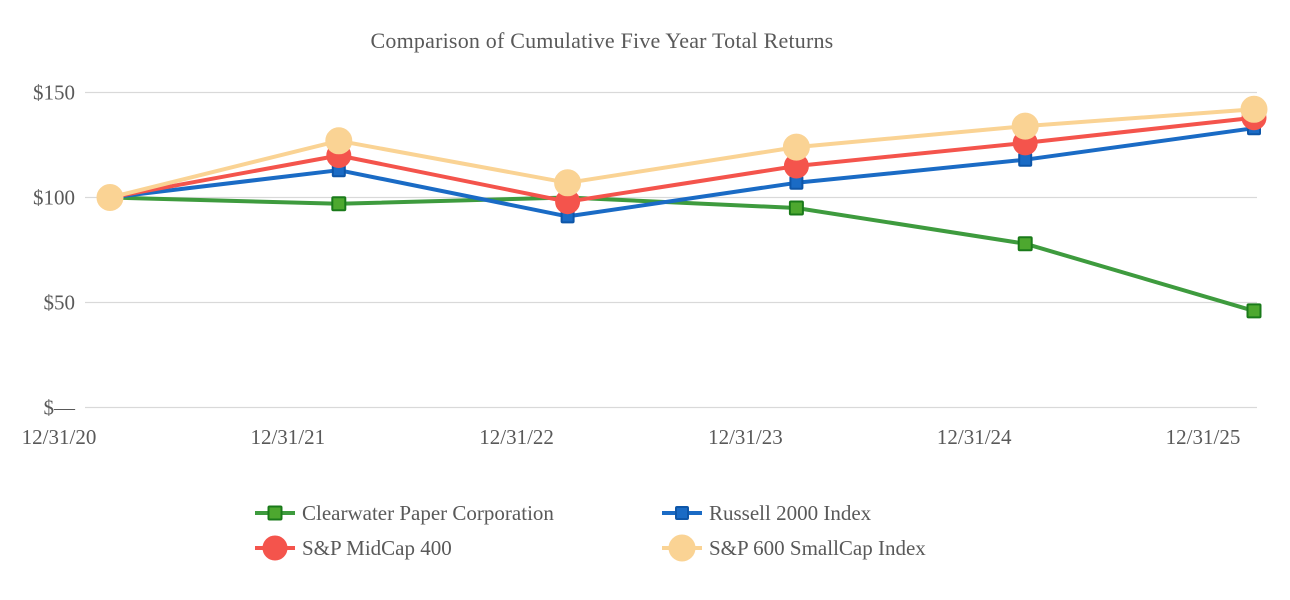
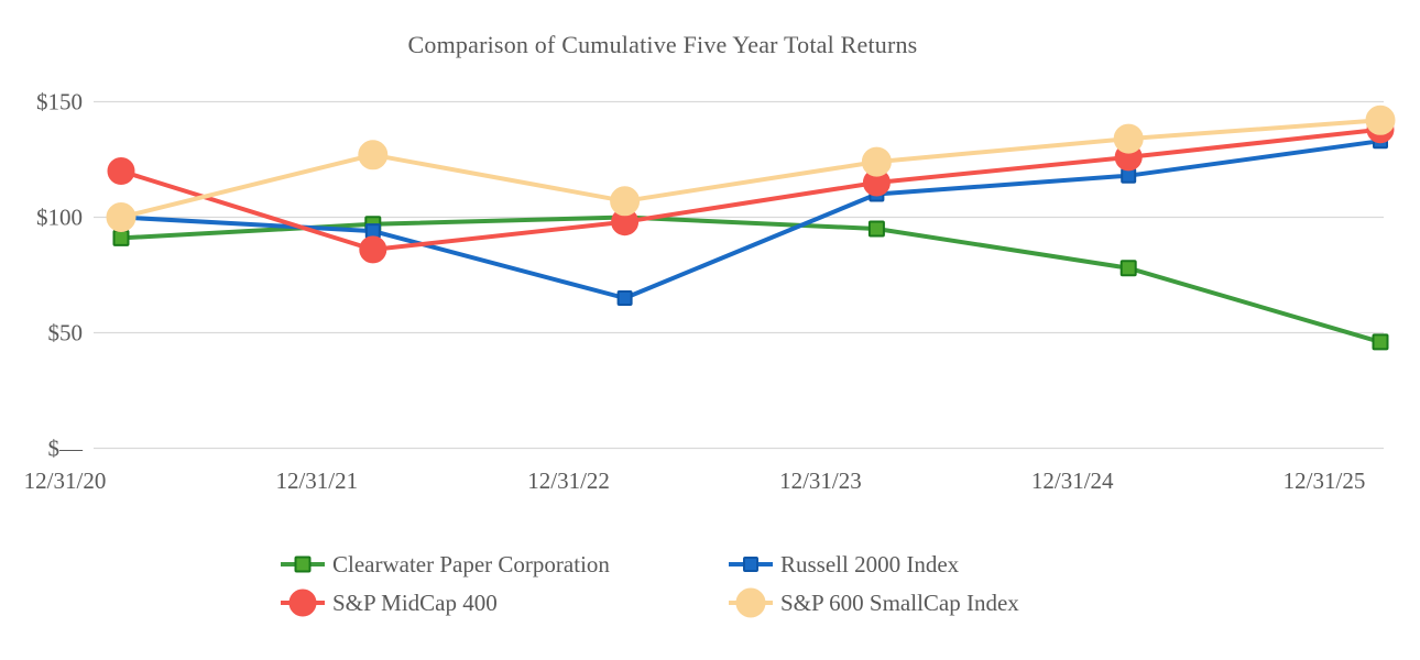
Clearwater Paper Corporation/12/31/20: $100 -> $91
S&P MidCap 400/12/31/20: $100 -> $120
Russell 2000 Index/12/31/21: $113 -> $94
S&P MidCap 400/12/31/21: $120 -> $86
Russell 2000 Index/12/31/22: $91 -> $65
Russell 2000 Index/12/31/23: $107 -> $110
